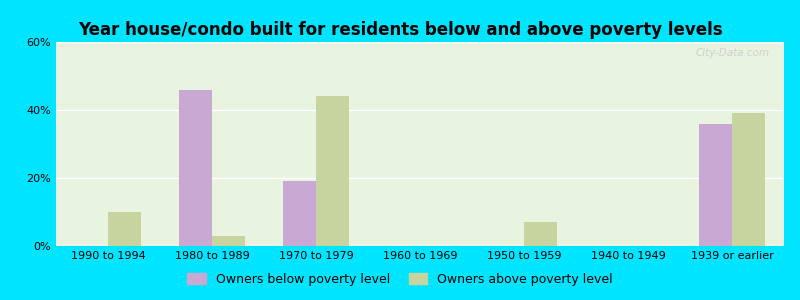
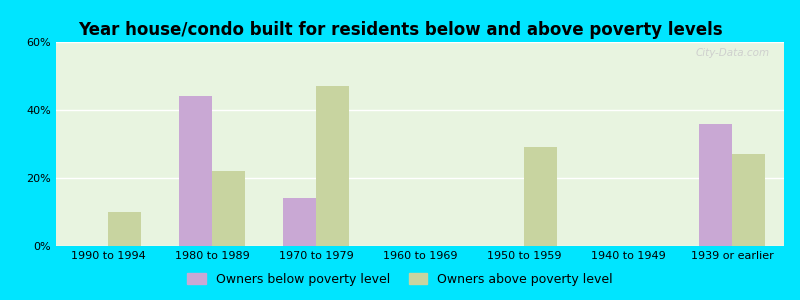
Owners below poverty level/1980 to 1989: 46% -> 44%
Owners above poverty level/1980 to 1989: 3% -> 22%
Owners below poverty level/1970 to 1979: 19% -> 14%
Owners above poverty level/1970 to 1979: 44% -> 47%
Owners above poverty level/1950 to 1959: 7% -> 29%
Owners above poverty level/1939 or earlier: 39% -> 27%
